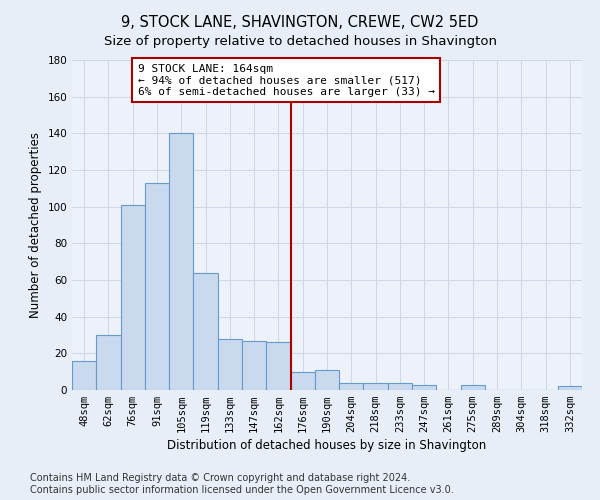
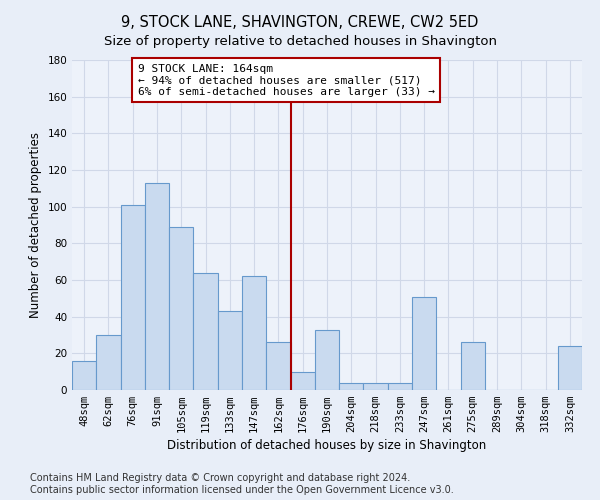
105sqm: 140 -> 89
133sqm: 28 -> 43
147sqm: 27 -> 62
190sqm: 11 -> 33
247sqm: 3 -> 51
275sqm: 3 -> 26
332sqm: 2 -> 24
